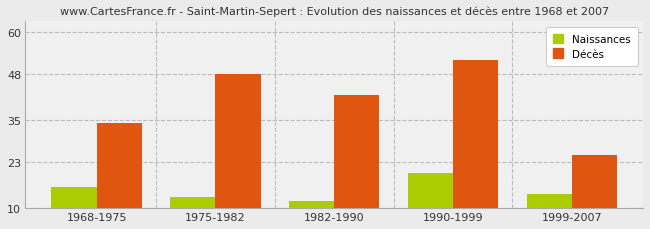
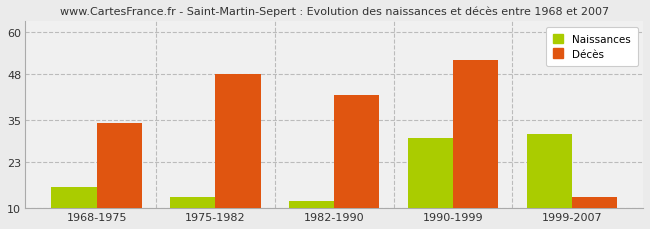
Naissances/1990-1999: 20 -> 30
Naissances/1999-2007: 14 -> 31
Décès/1999-2007: 25 -> 13
